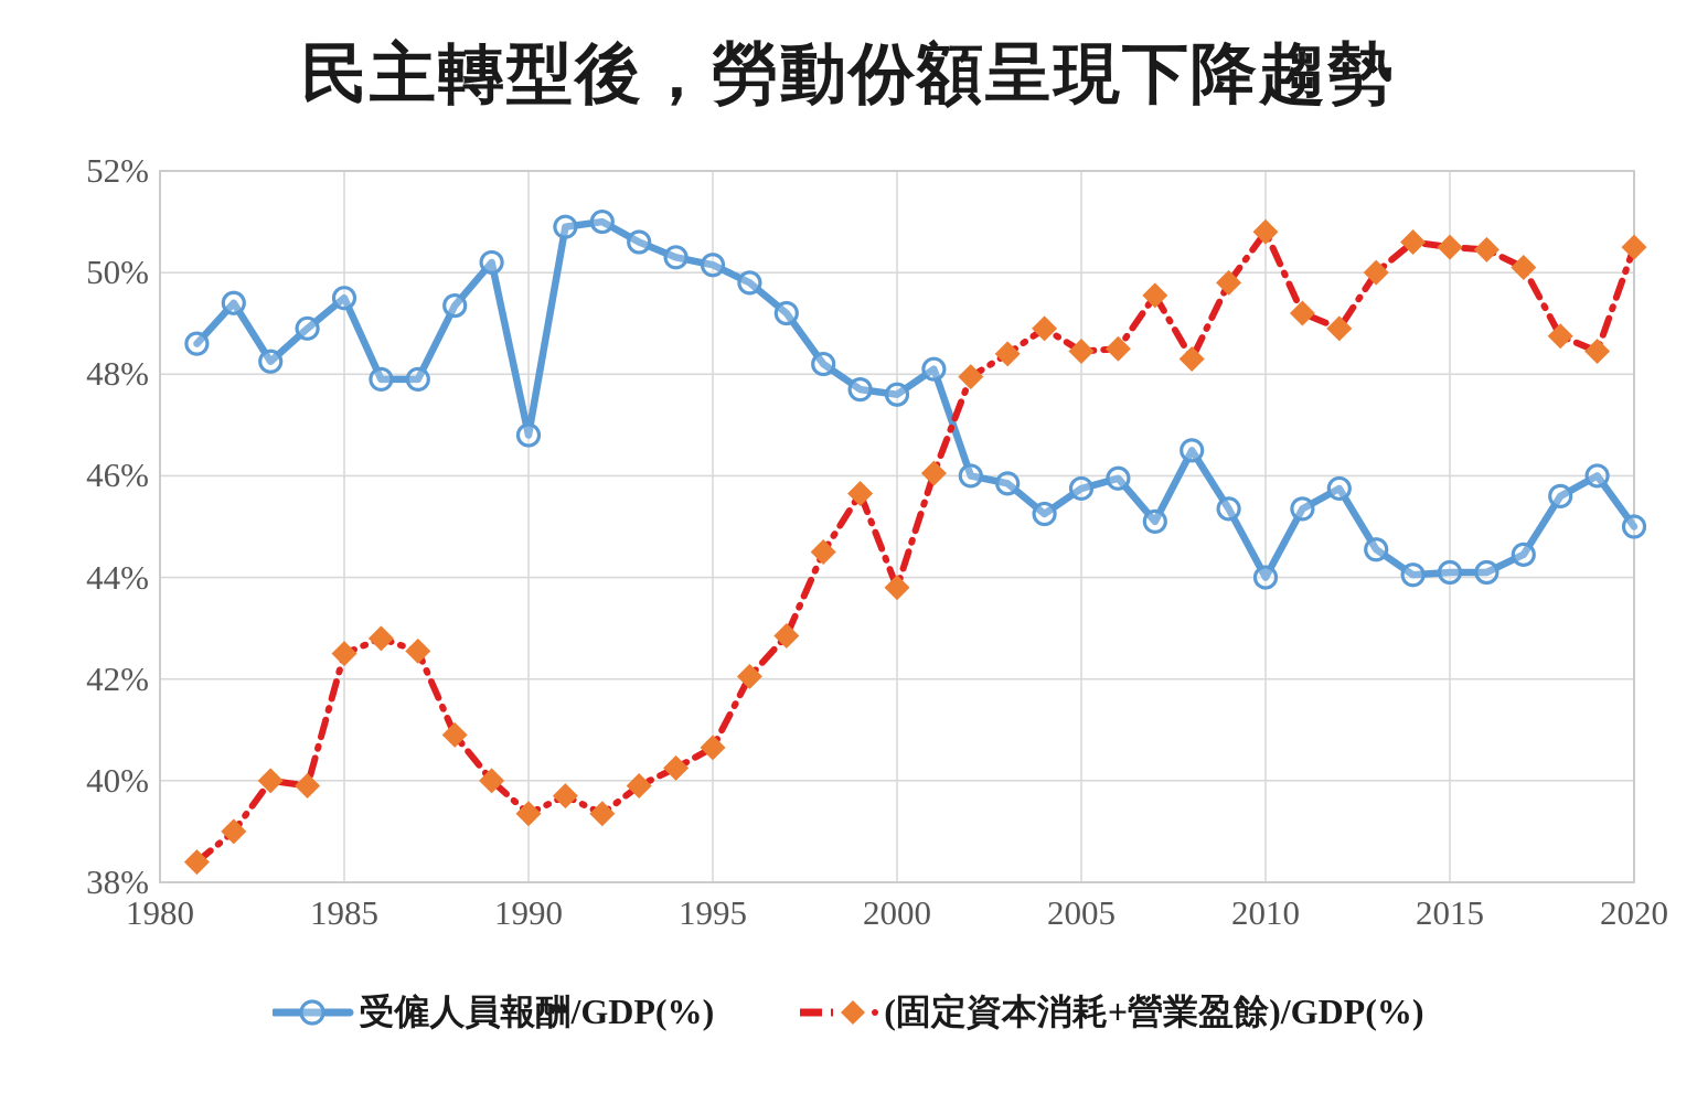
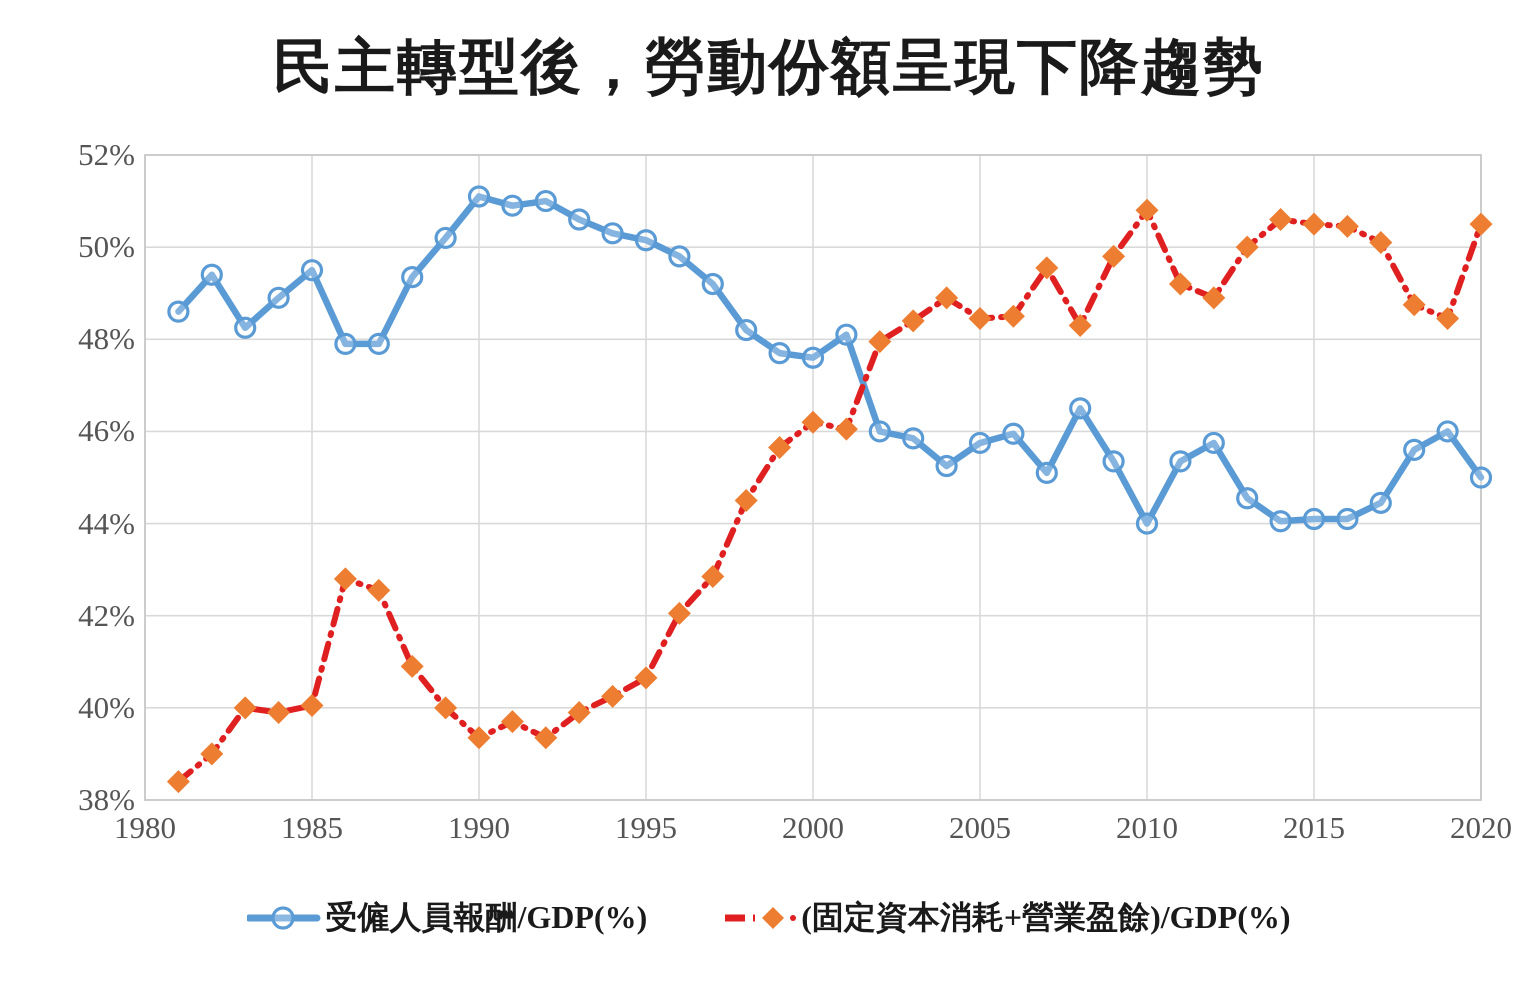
(固定資本消耗+營業盈餘)/GDP(%)/1985: 42.5% -> 40.0%
受僱人員報酬/GDP(%)/1990: 46.8% -> 51.1%
(固定資本消耗+營業盈餘)/GDP(%)/2000: 43.8% -> 46.2%
